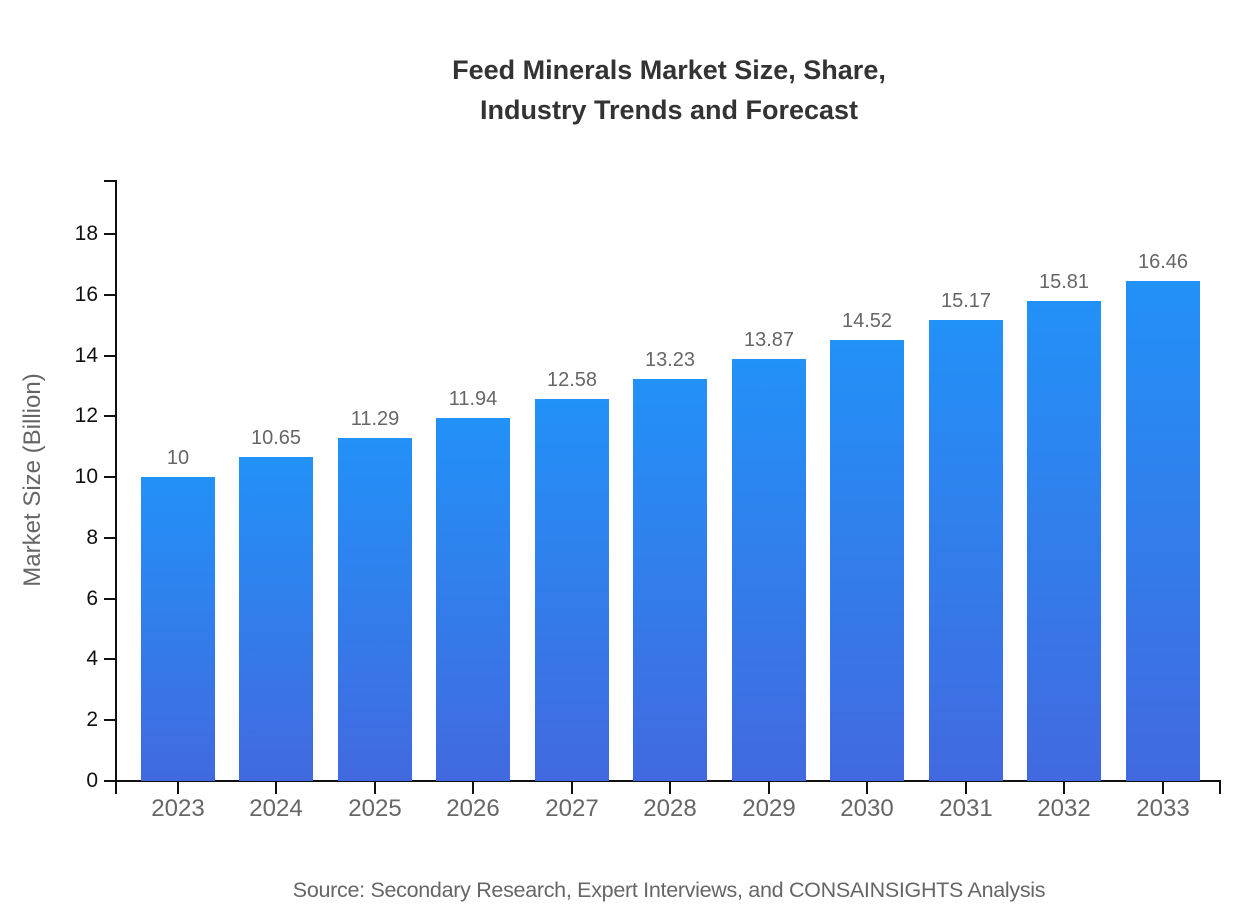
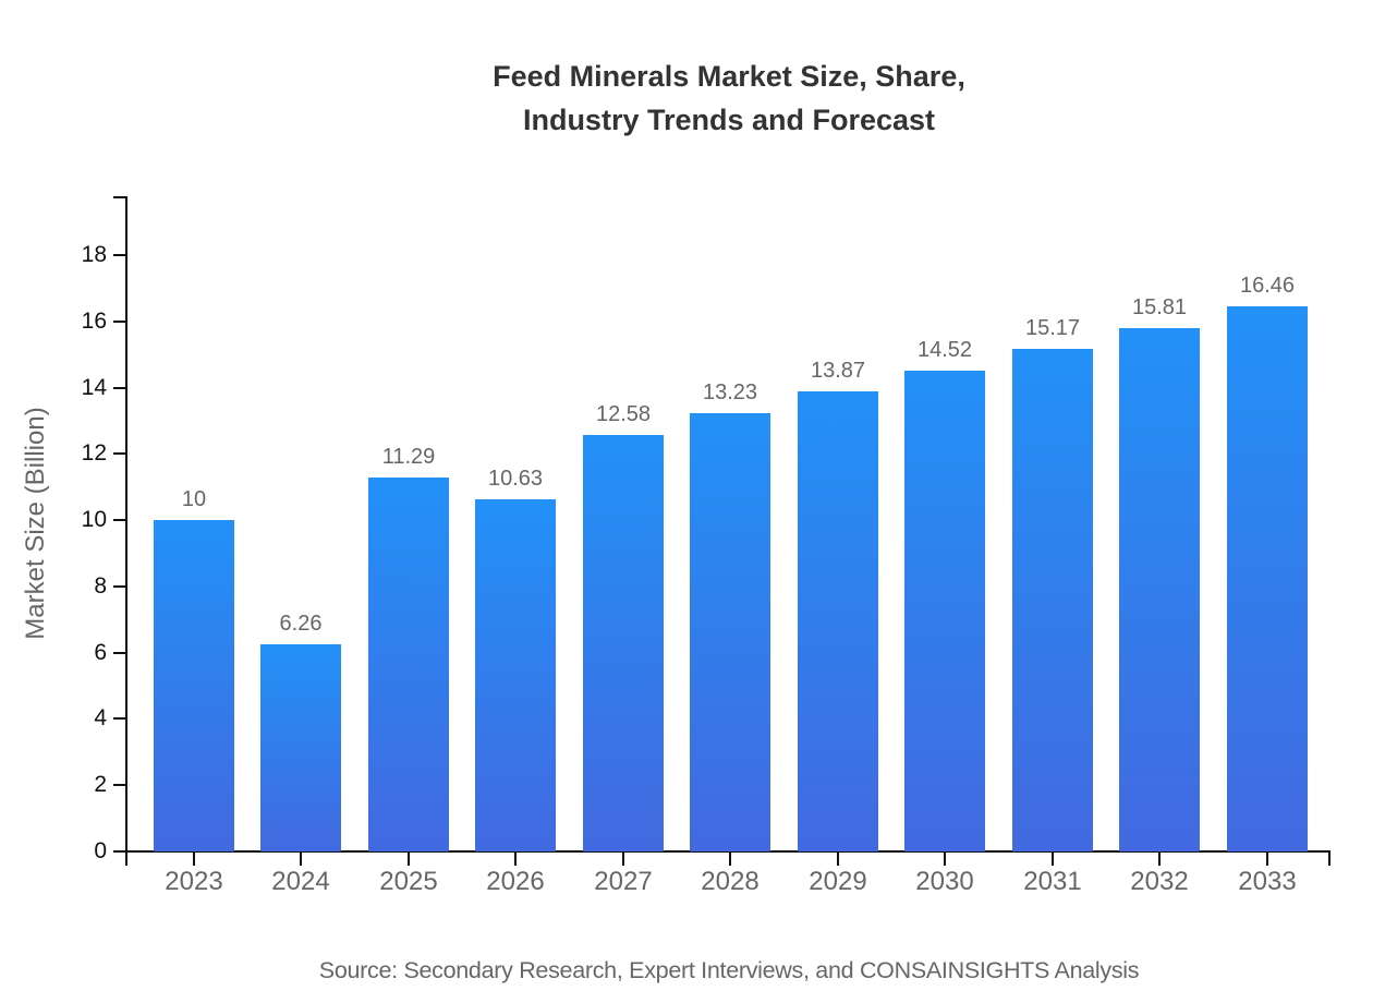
2024: 10.65 -> 6.26
2026: 11.94 -> 10.63
